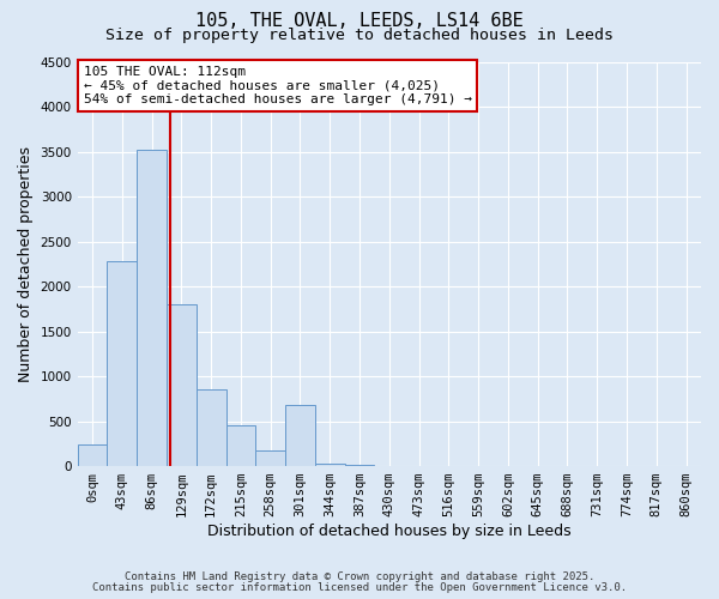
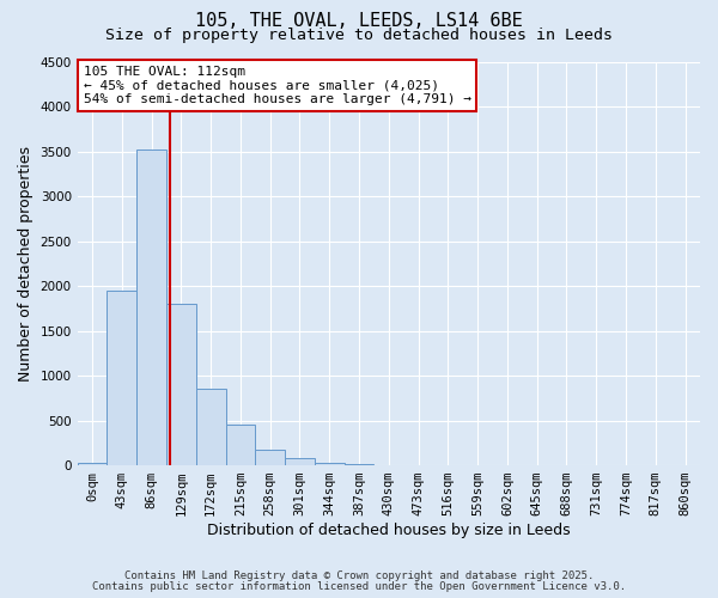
0sqm: 240 -> 30
43sqm: 2280 -> 1950
301sqm: 680 -> 80
